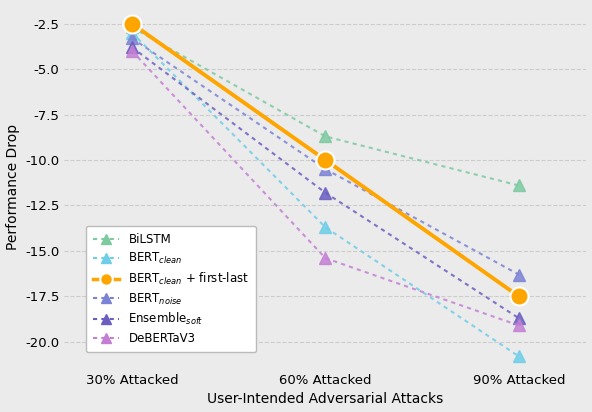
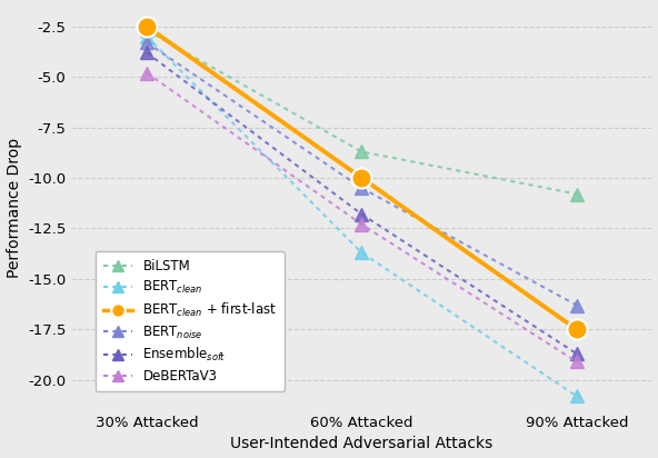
DeBERTaV3/30% Attacked: -4.0 -> -4.8
DeBERTaV3/60% Attacked: -15.4 -> -12.3
BiLSTM/90% Attacked: -11.4 -> -10.8
